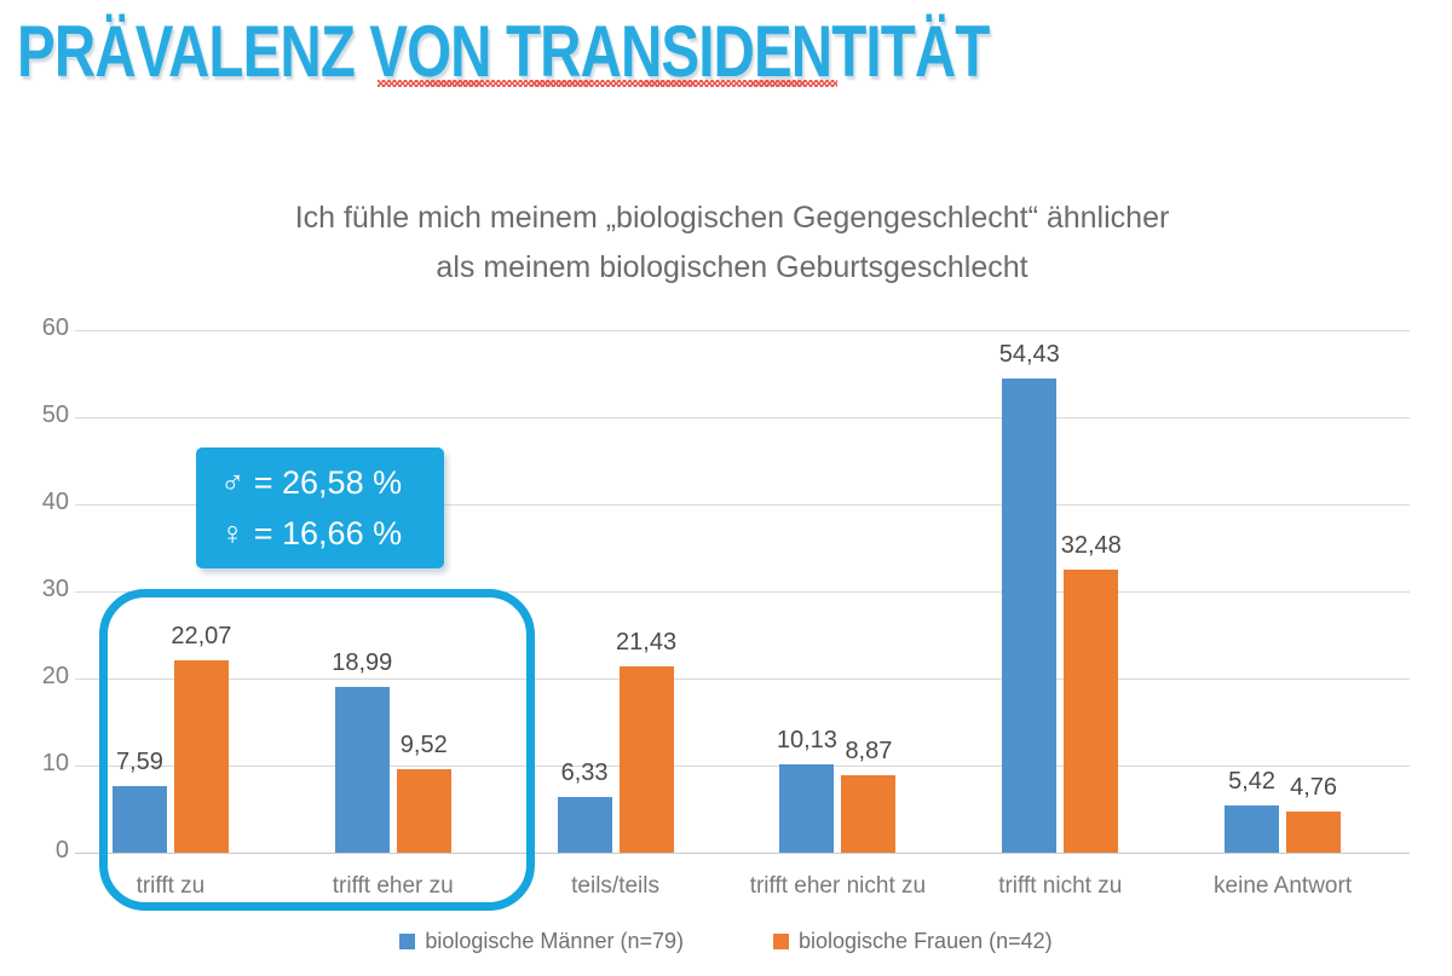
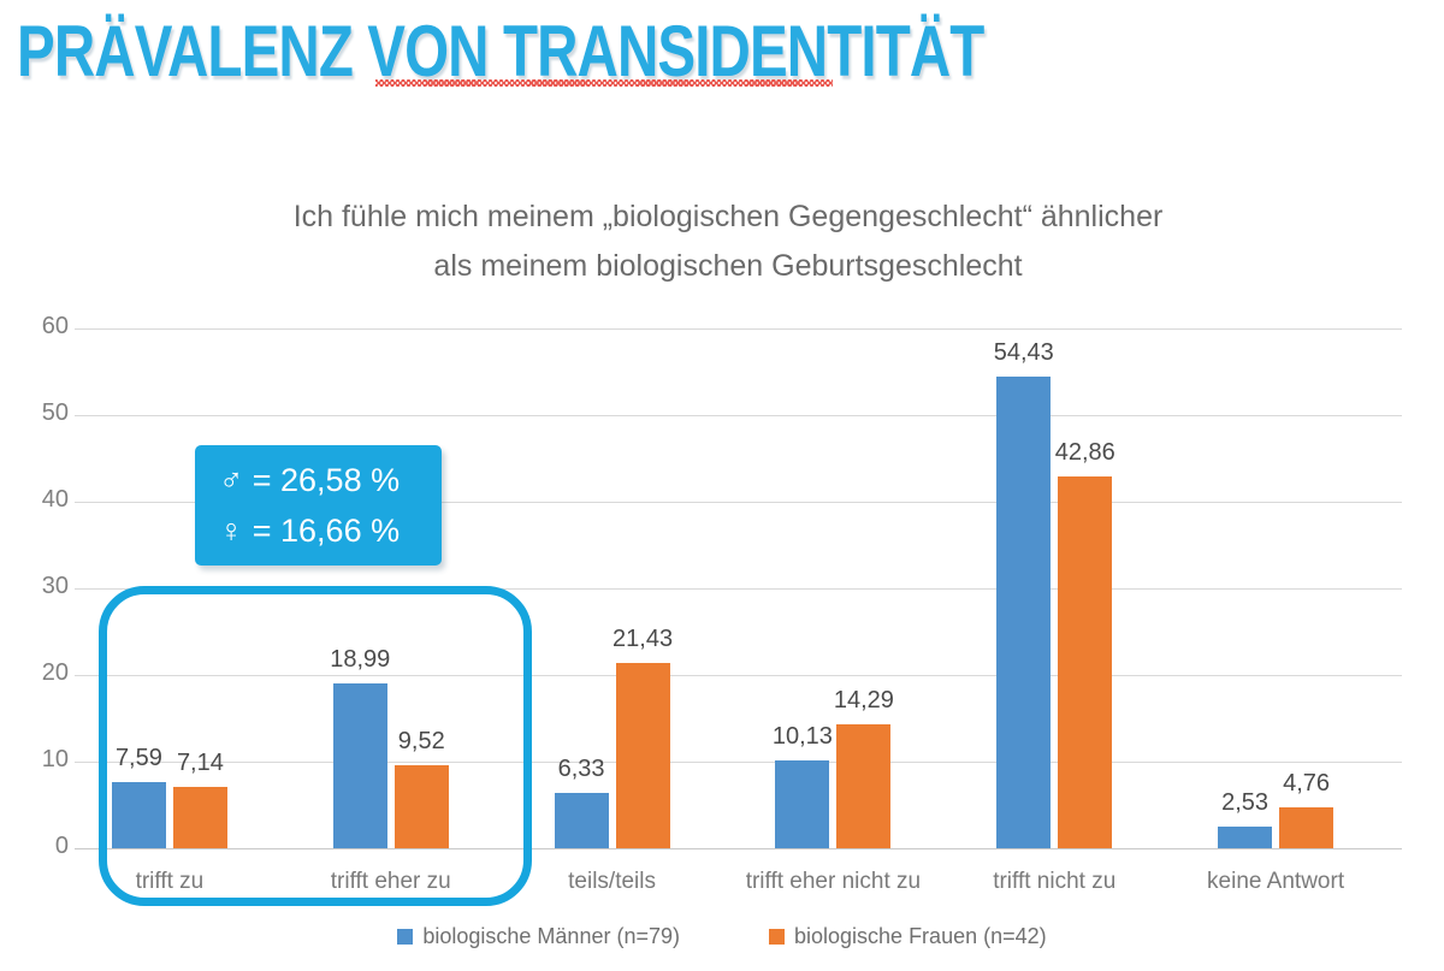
biologische Frauen (n=42)/trifft zu: 22,07 -> 7,14
biologische Frauen (n=42)/trifft eher nicht zu: 8,87 -> 14,29
biologische Frauen (n=42)/trifft nicht zu: 32,48 -> 42,86
biologische Männer (n=79)/keine Antwort: 5,42 -> 2,53
